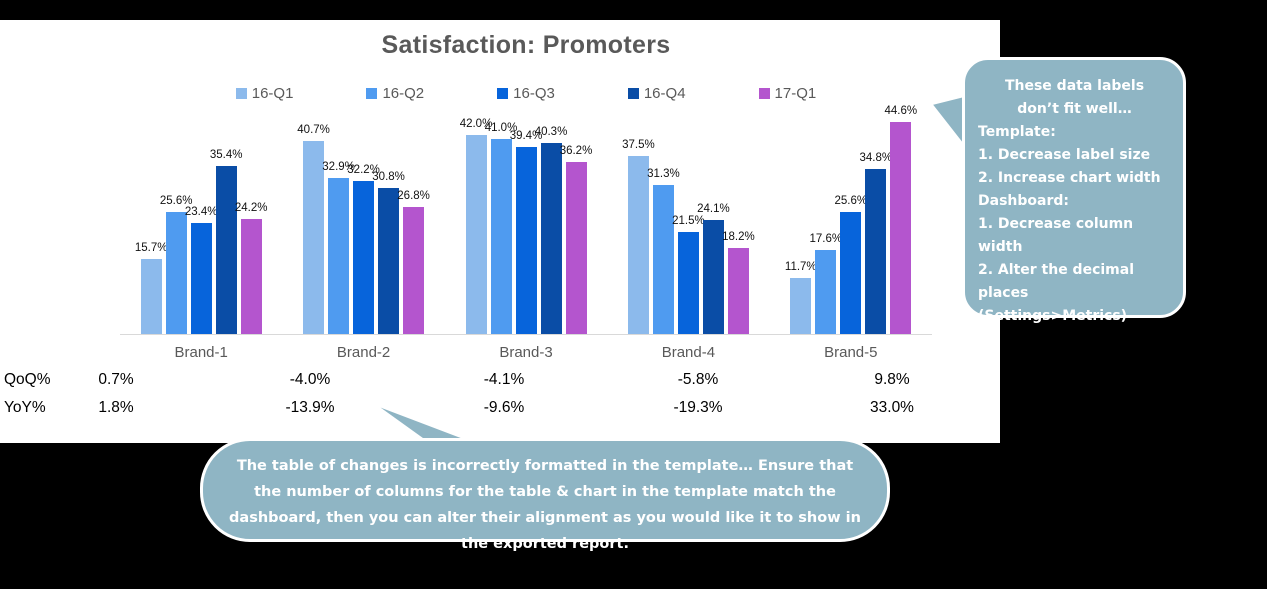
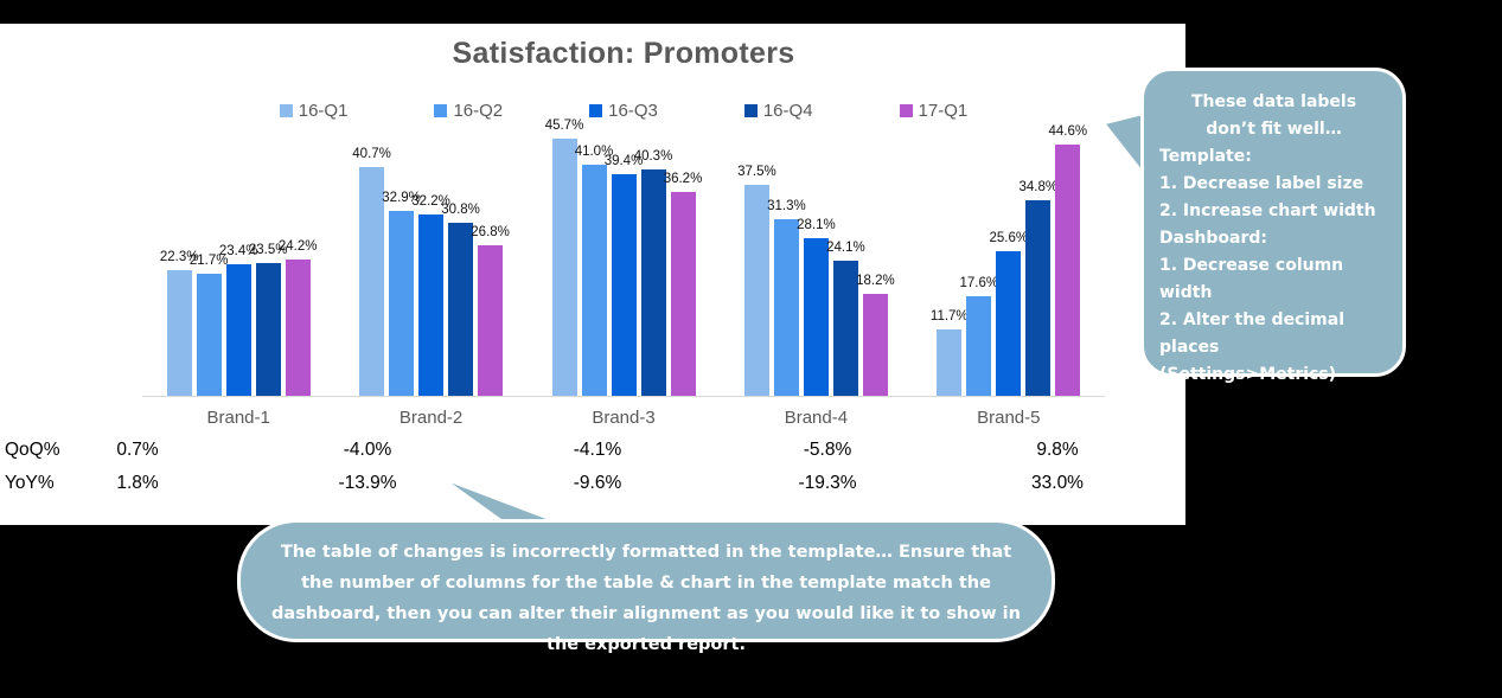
16-Q1/Brand-1: 15.7% -> 22.3%
16-Q2/Brand-1: 25.6% -> 21.7%
16-Q4/Brand-1: 35.4% -> 23.5%
16-Q1/Brand-3: 42.0% -> 45.7%
16-Q3/Brand-4: 21.5% -> 28.1%
